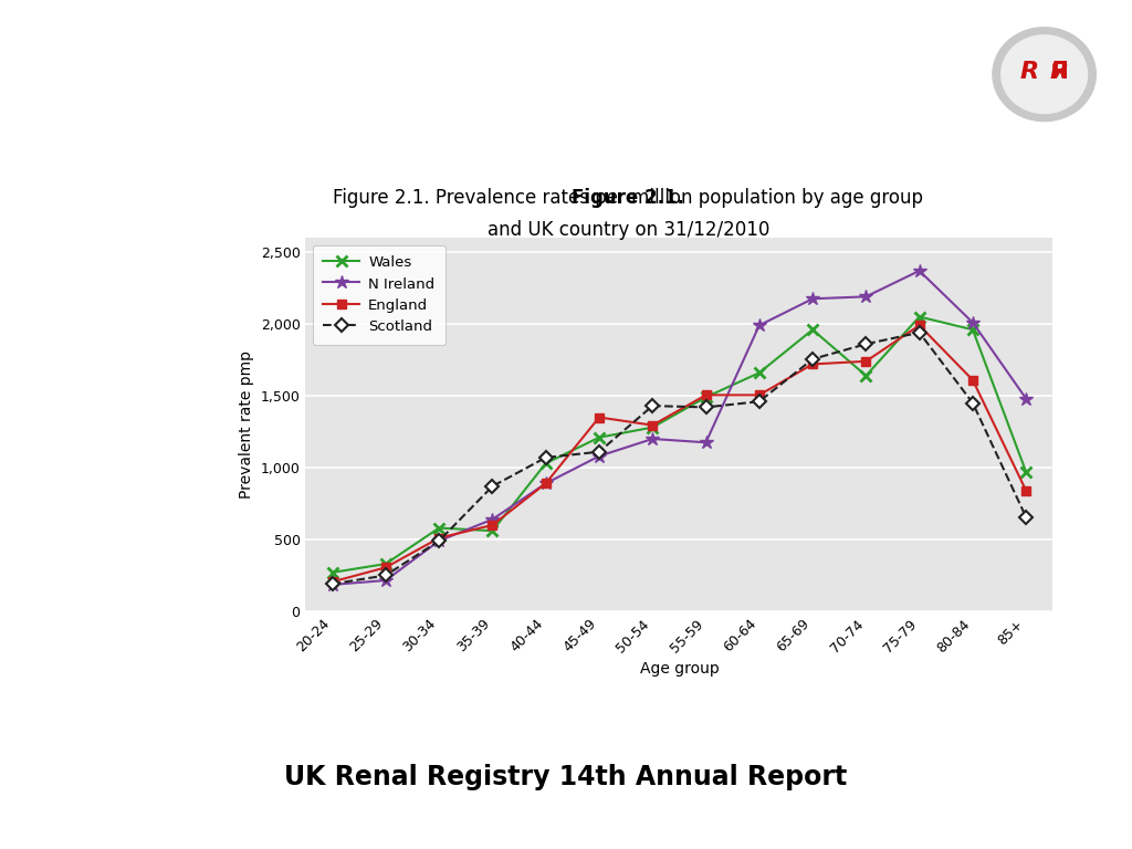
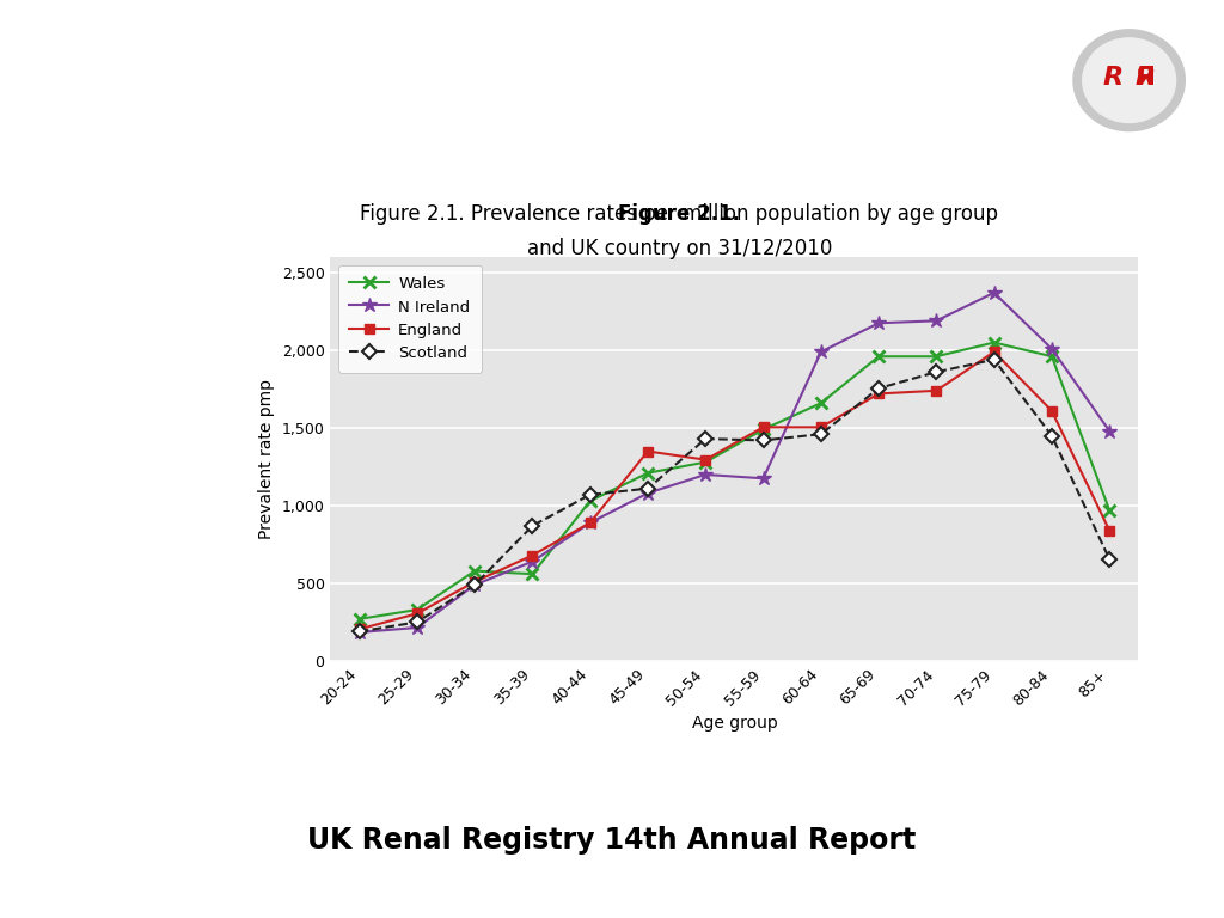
England/35-39: 600 -> 680
Wales/70-74: 1,640 -> 1,960
